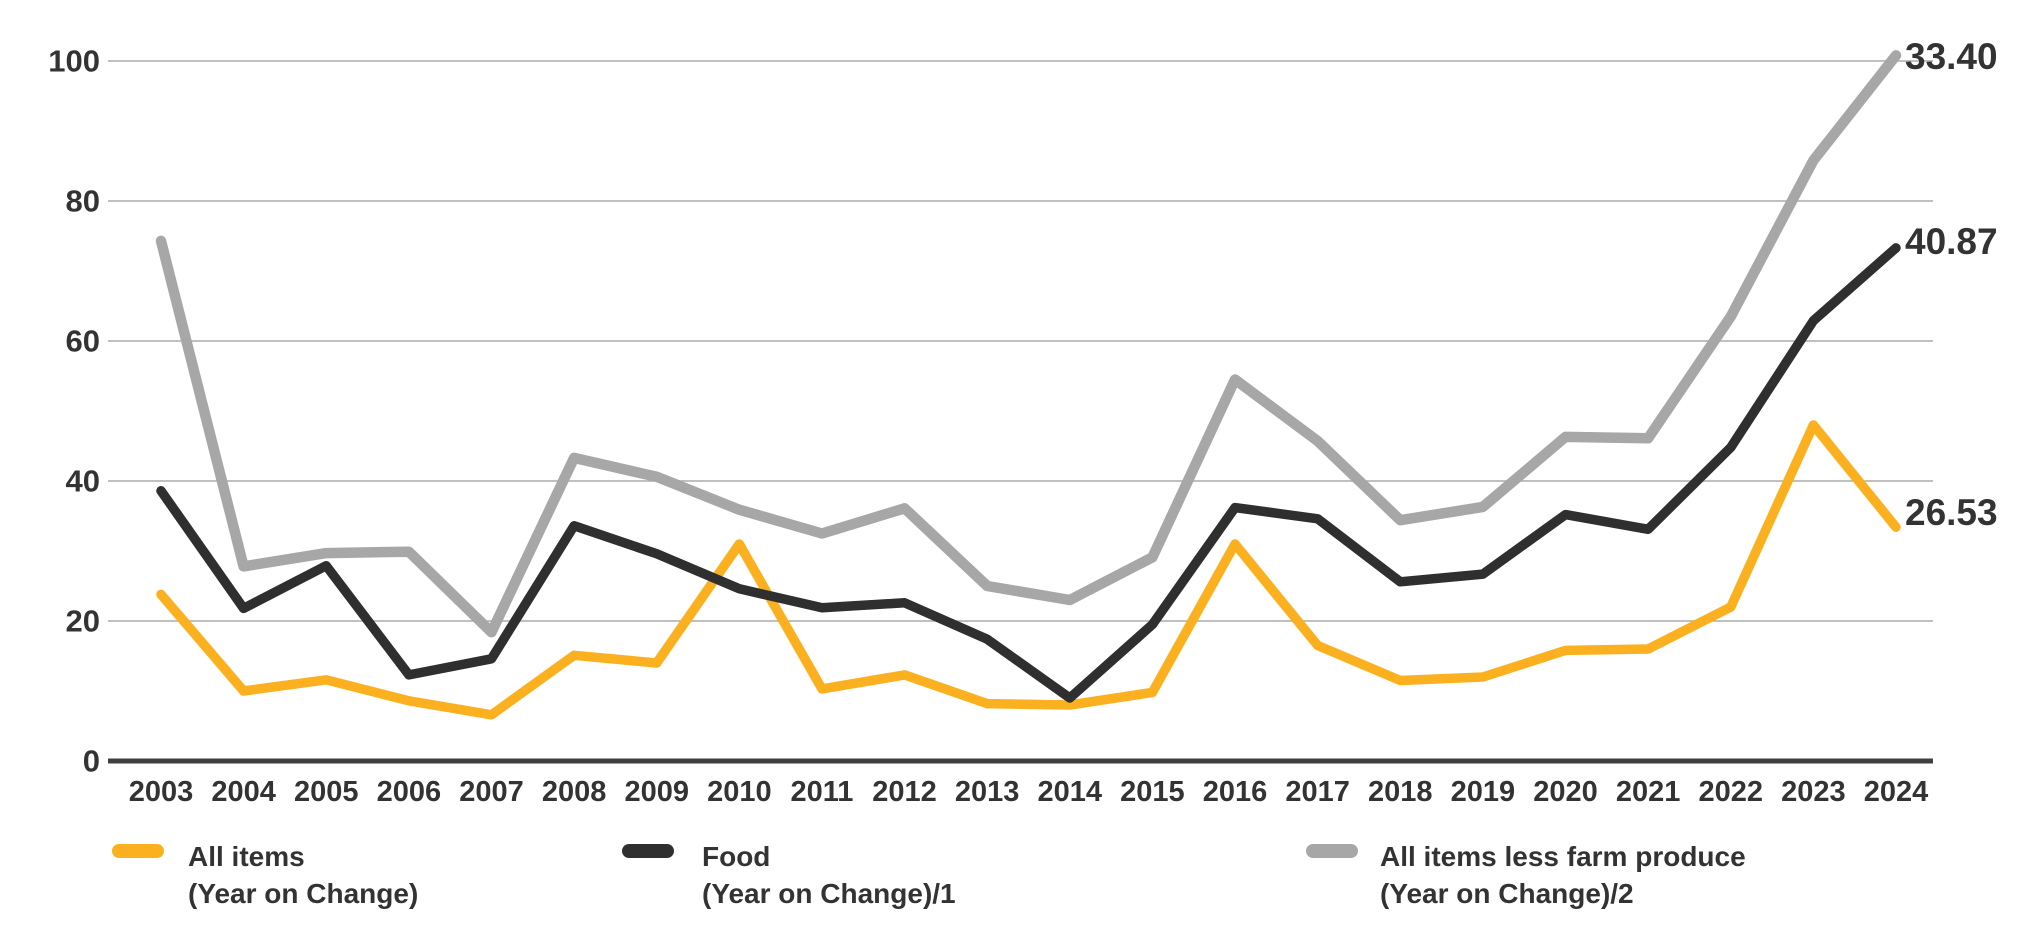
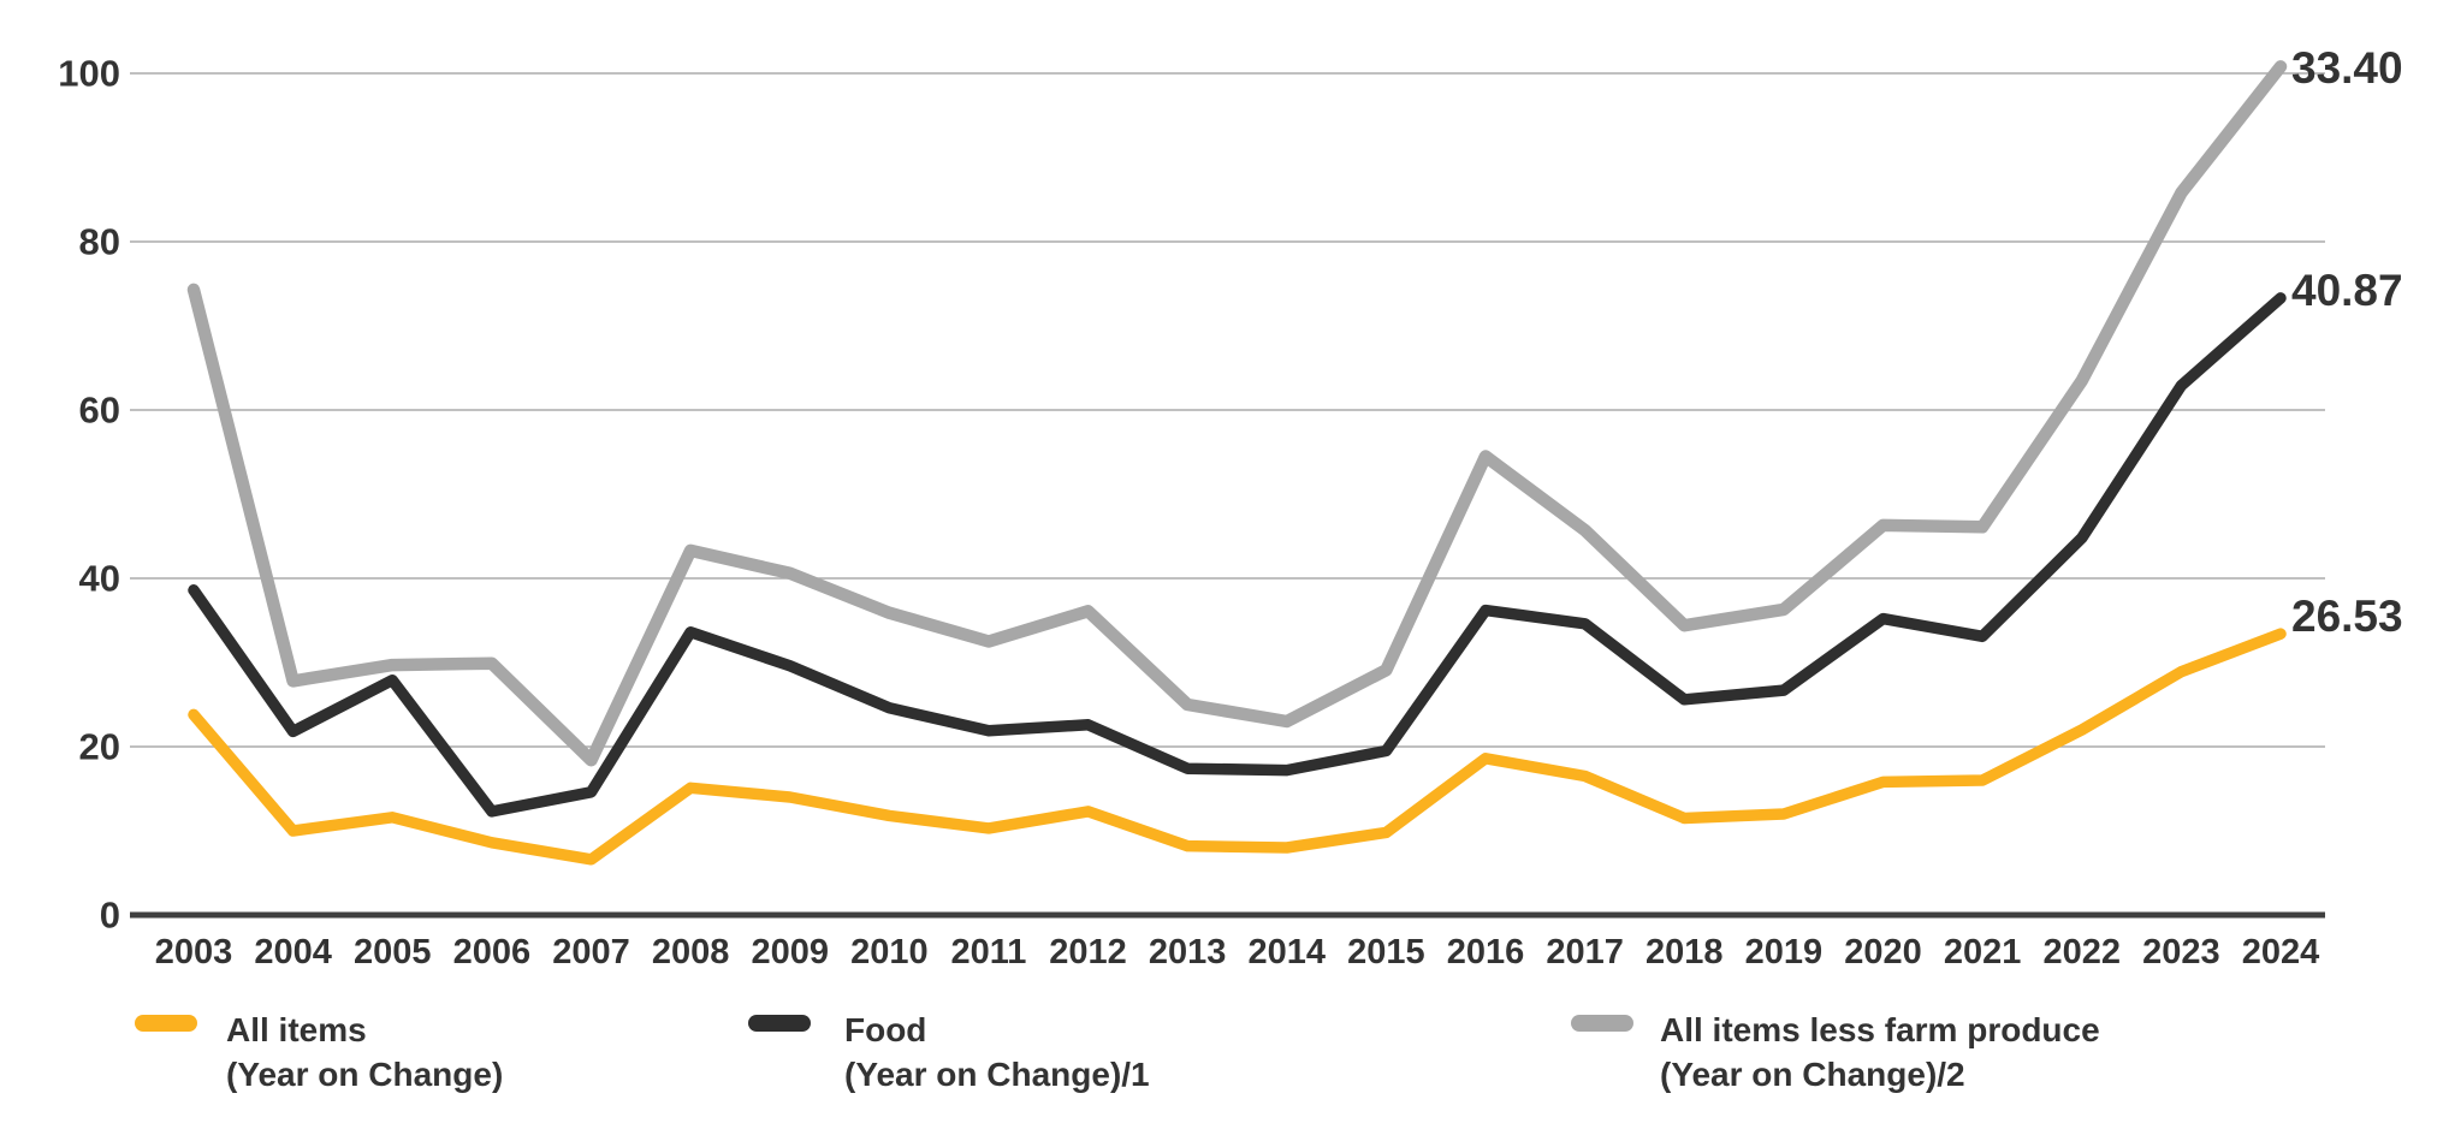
All items (Year on Change)/2010: 31 -> 12
Food (Year on Change)/1/2014: 9 -> 17
All items (Year on Change)/2016: 31 -> 19
All items (Year on Change)/2023: 48 -> 29
